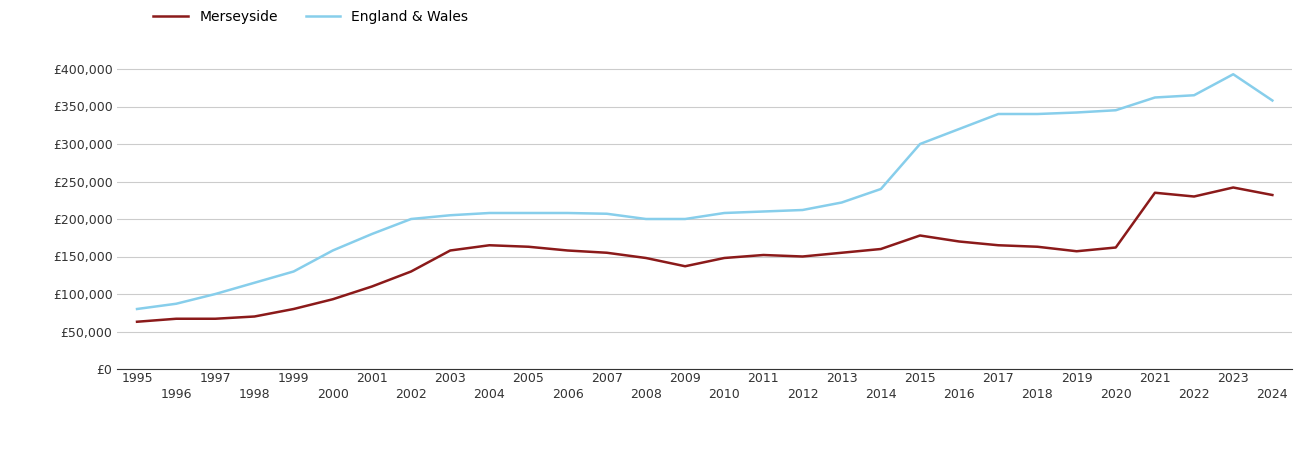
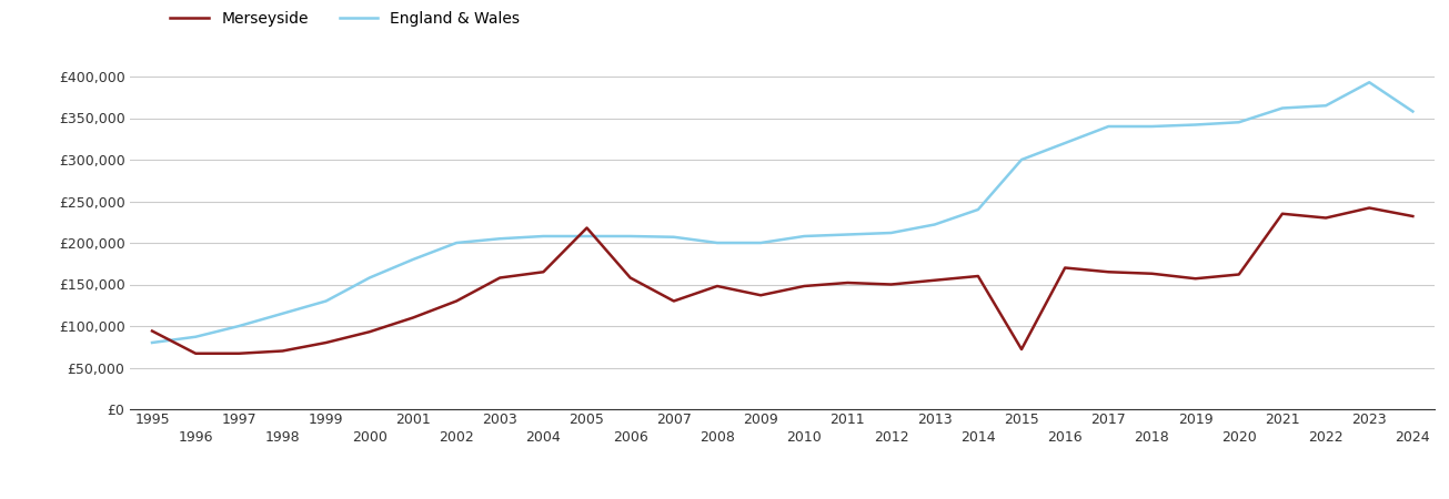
Merseyside/1995: £63,000 -> £94,000
Merseyside/2005: £163,000 -> £218,000
Merseyside/2007: £155,000 -> £130,000
Merseyside/2015: £178,000 -> £72,000
